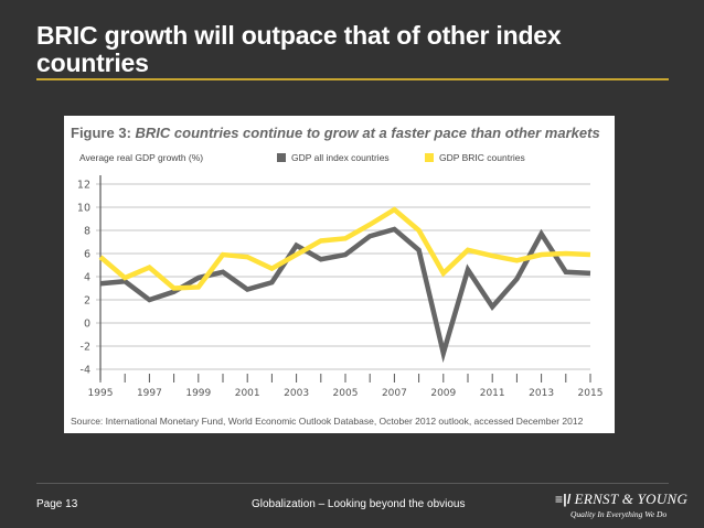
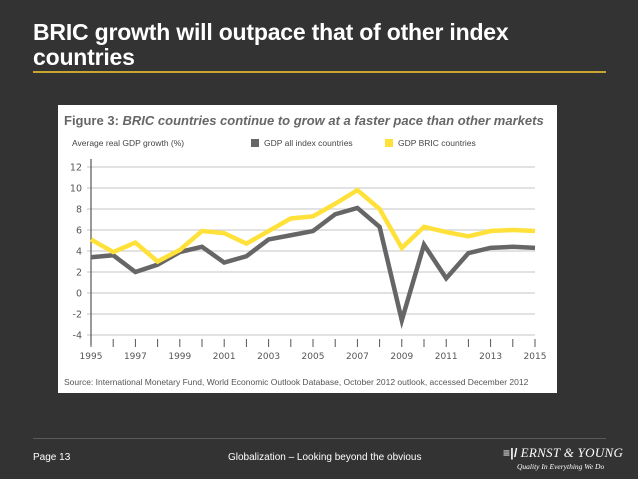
GDP BRIC countries/1995: 5.7 -> 5.1
GDP BRIC countries/1999: 3.1 -> 4.1
GDP all index countries/2003: 6.7 -> 5.1
GDP all index countries/2013: 7.7 -> 4.3
